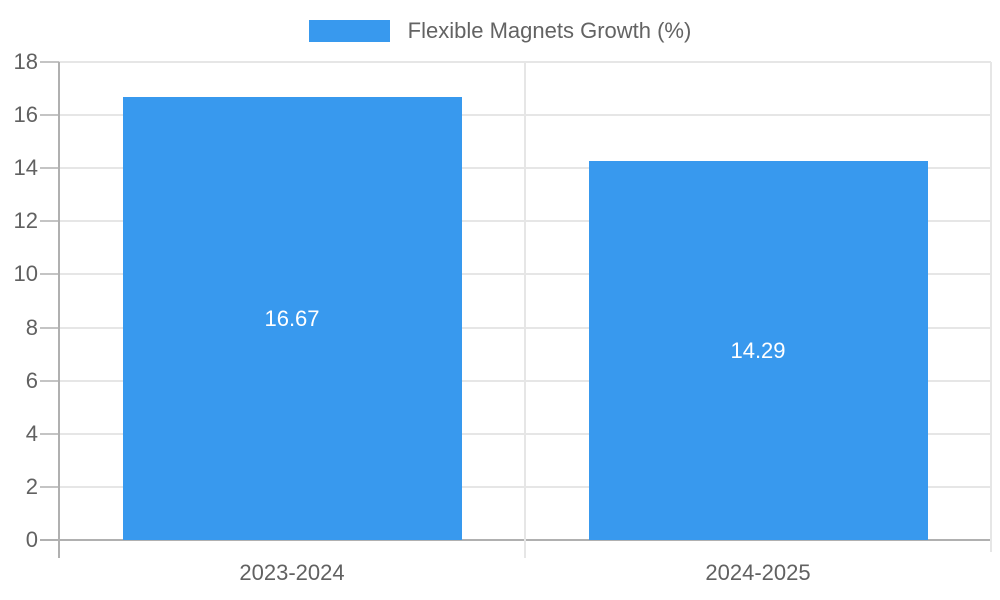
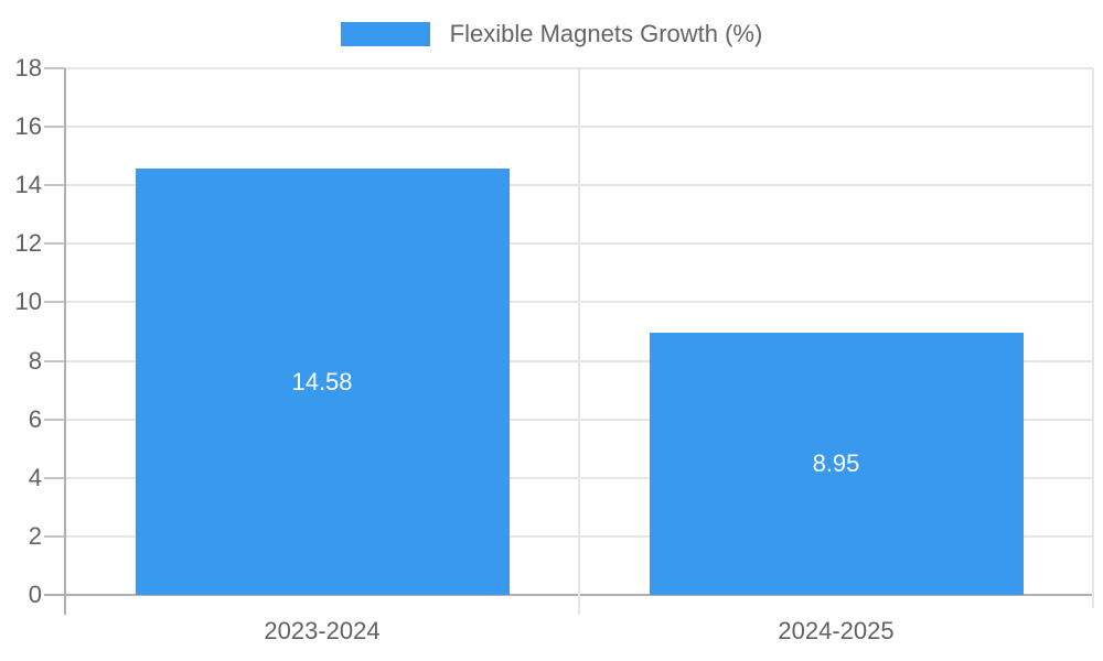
2023-2024: 16.67 -> 14.58
2024-2025: 14.29 -> 8.95
